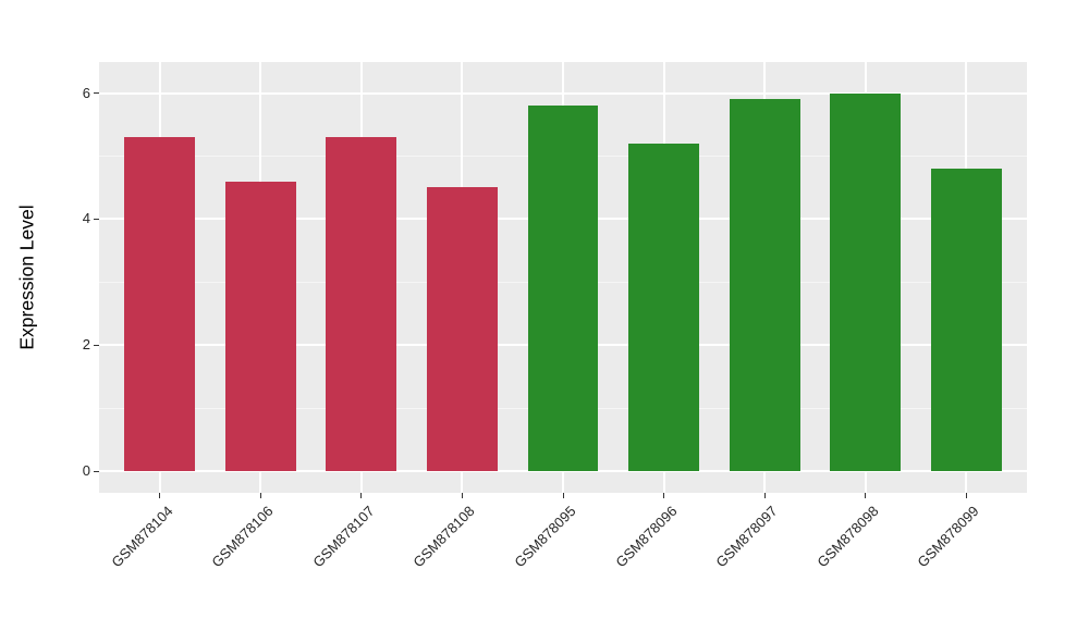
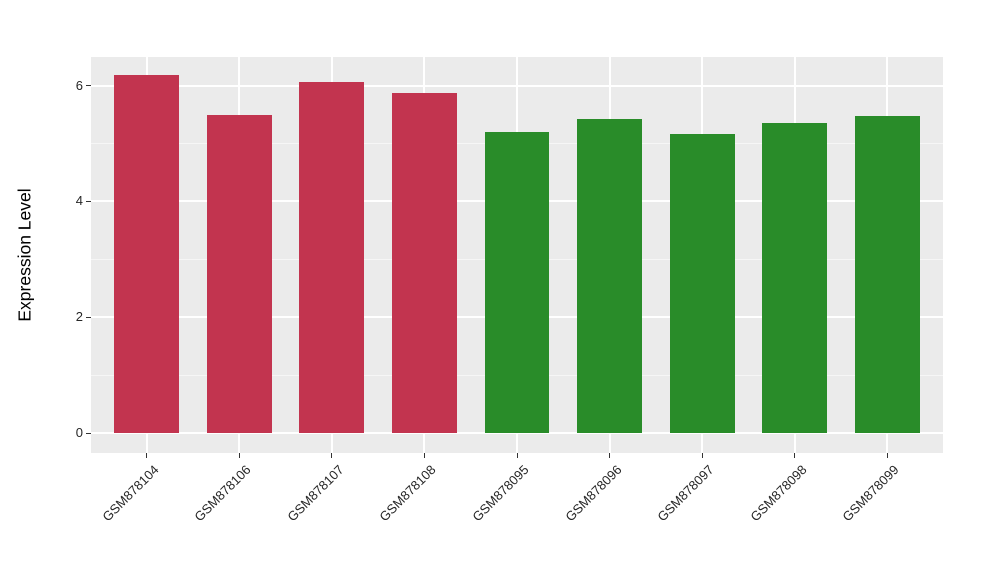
GSM878104: 5.3 -> 6.2
GSM878106: 4.6 -> 5.5
GSM878107: 5.3 -> 6.1
GSM878108: 4.5 -> 5.9
GSM878095: 5.8 -> 5.2
GSM878096: 5.2 -> 5.4
GSM878097: 5.9 -> 5.2
GSM878098: 6.0 -> 5.3
GSM878099: 4.8 -> 5.5
